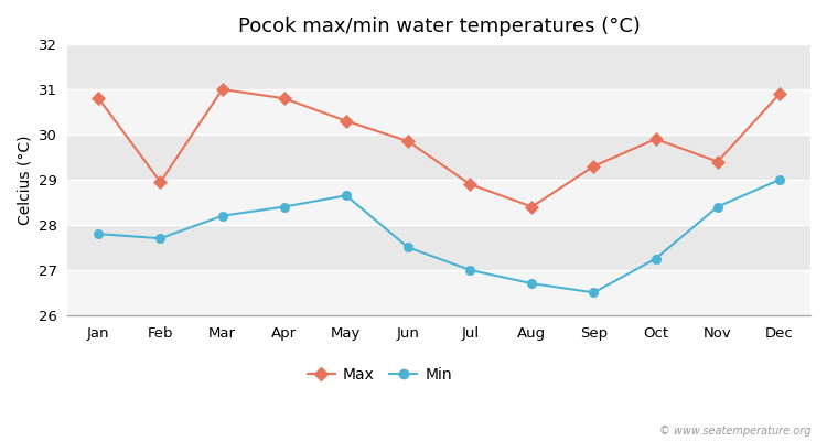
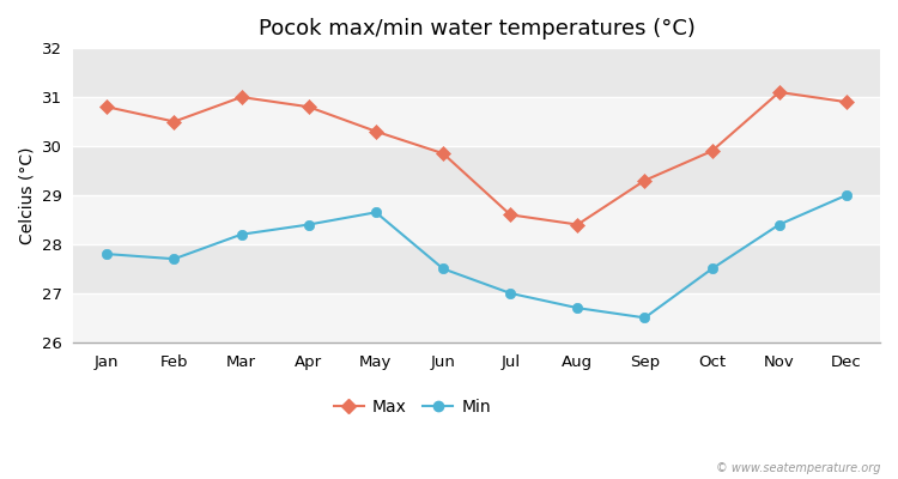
Max/Feb: 28.95 -> 30.50
Max/Jul: 28.90 -> 28.60
Min/Oct: 27.25 -> 27.50
Max/Nov: 29.40 -> 31.10
